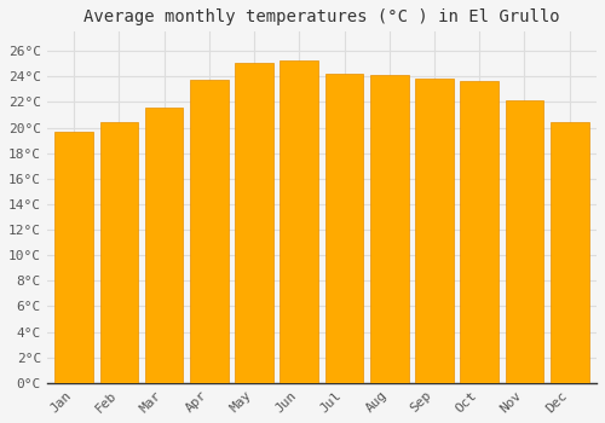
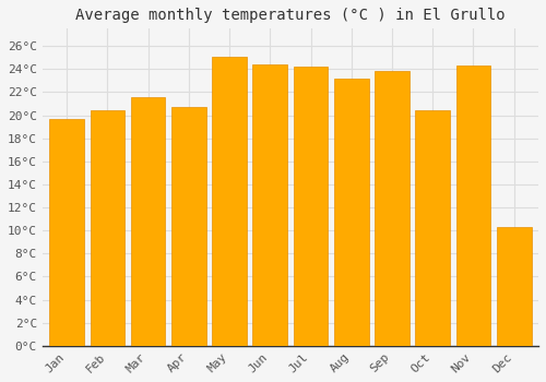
Apr: 23.7°C -> 20.7°C
Jun: 25.3°C -> 24.4°C
Aug: 24.1°C -> 23.2°C
Oct: 23.6°C -> 20.4°C
Nov: 22.1°C -> 24.3°C
Dec: 20.4°C -> 10.3°C
